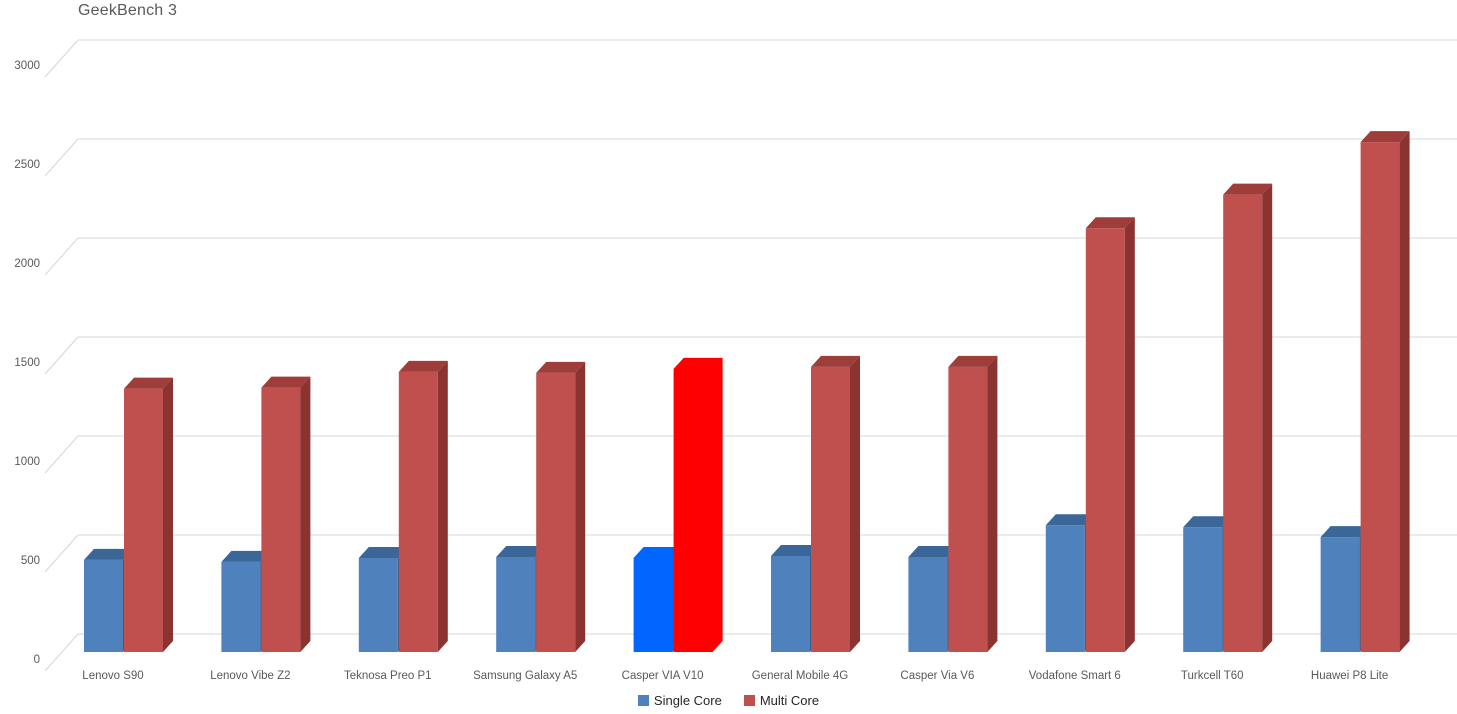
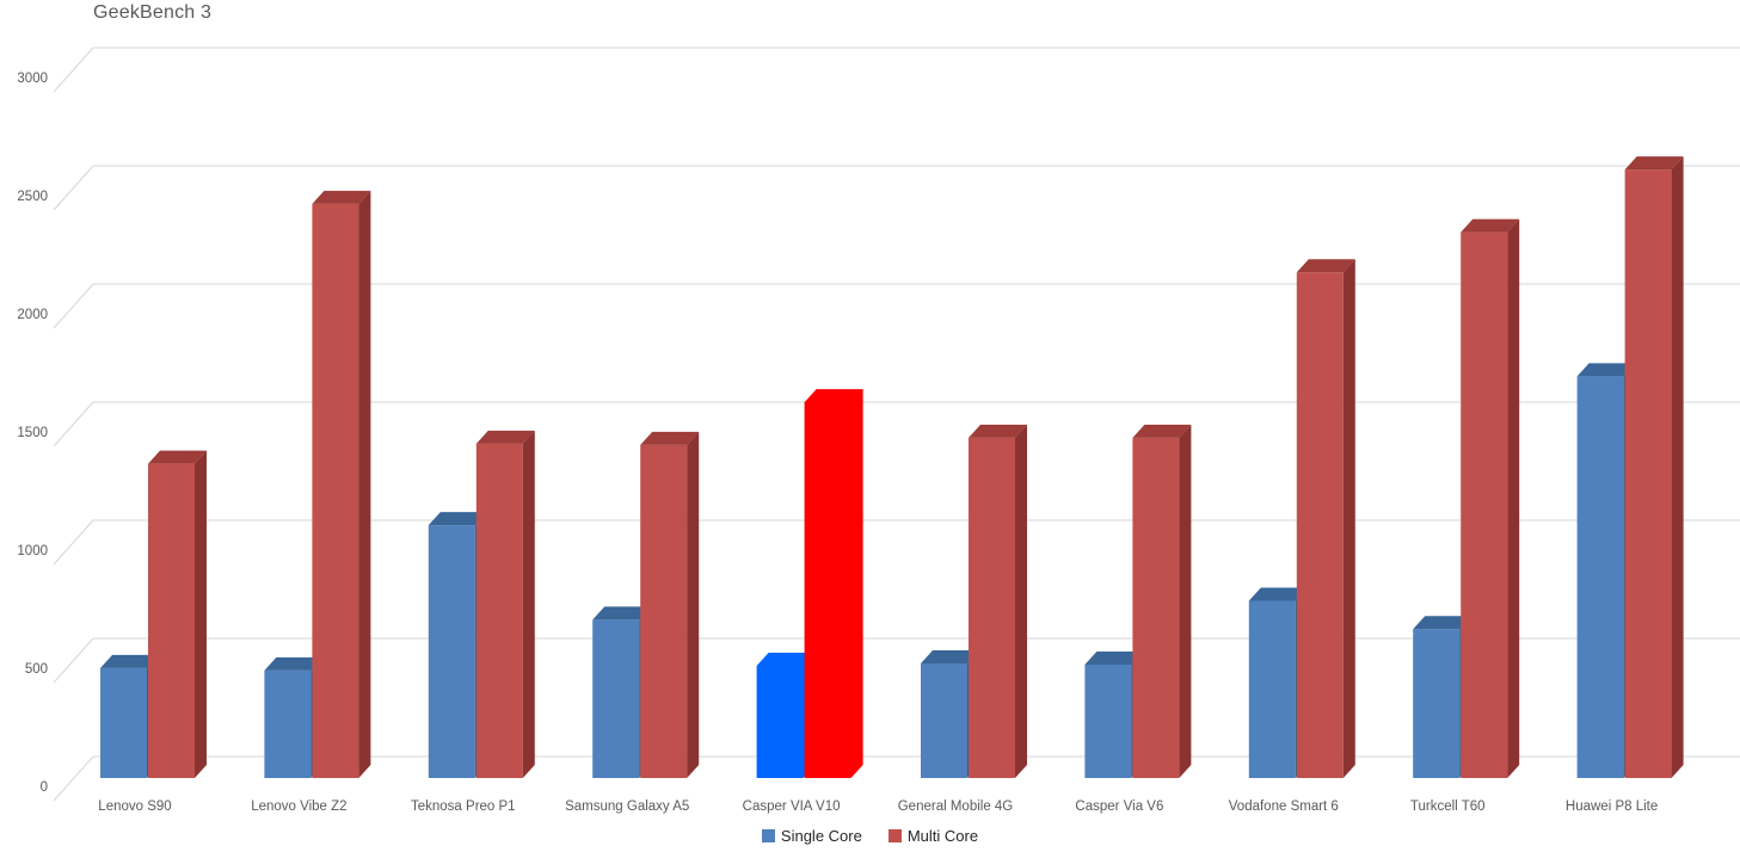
Multi Core/Lenovo Vibe Z2: 1340 -> 2430
Single Core/Teknosa Preo P1: 480 -> 1070
Single Core/Samsung Galaxy A5: 480 -> 670
Multi Core/Casper VIA V10: 1430 -> 1590
Single Core/Vodafone Smart 6: 640 -> 750
Single Core/Huawei P8 Lite: 580 -> 1700
